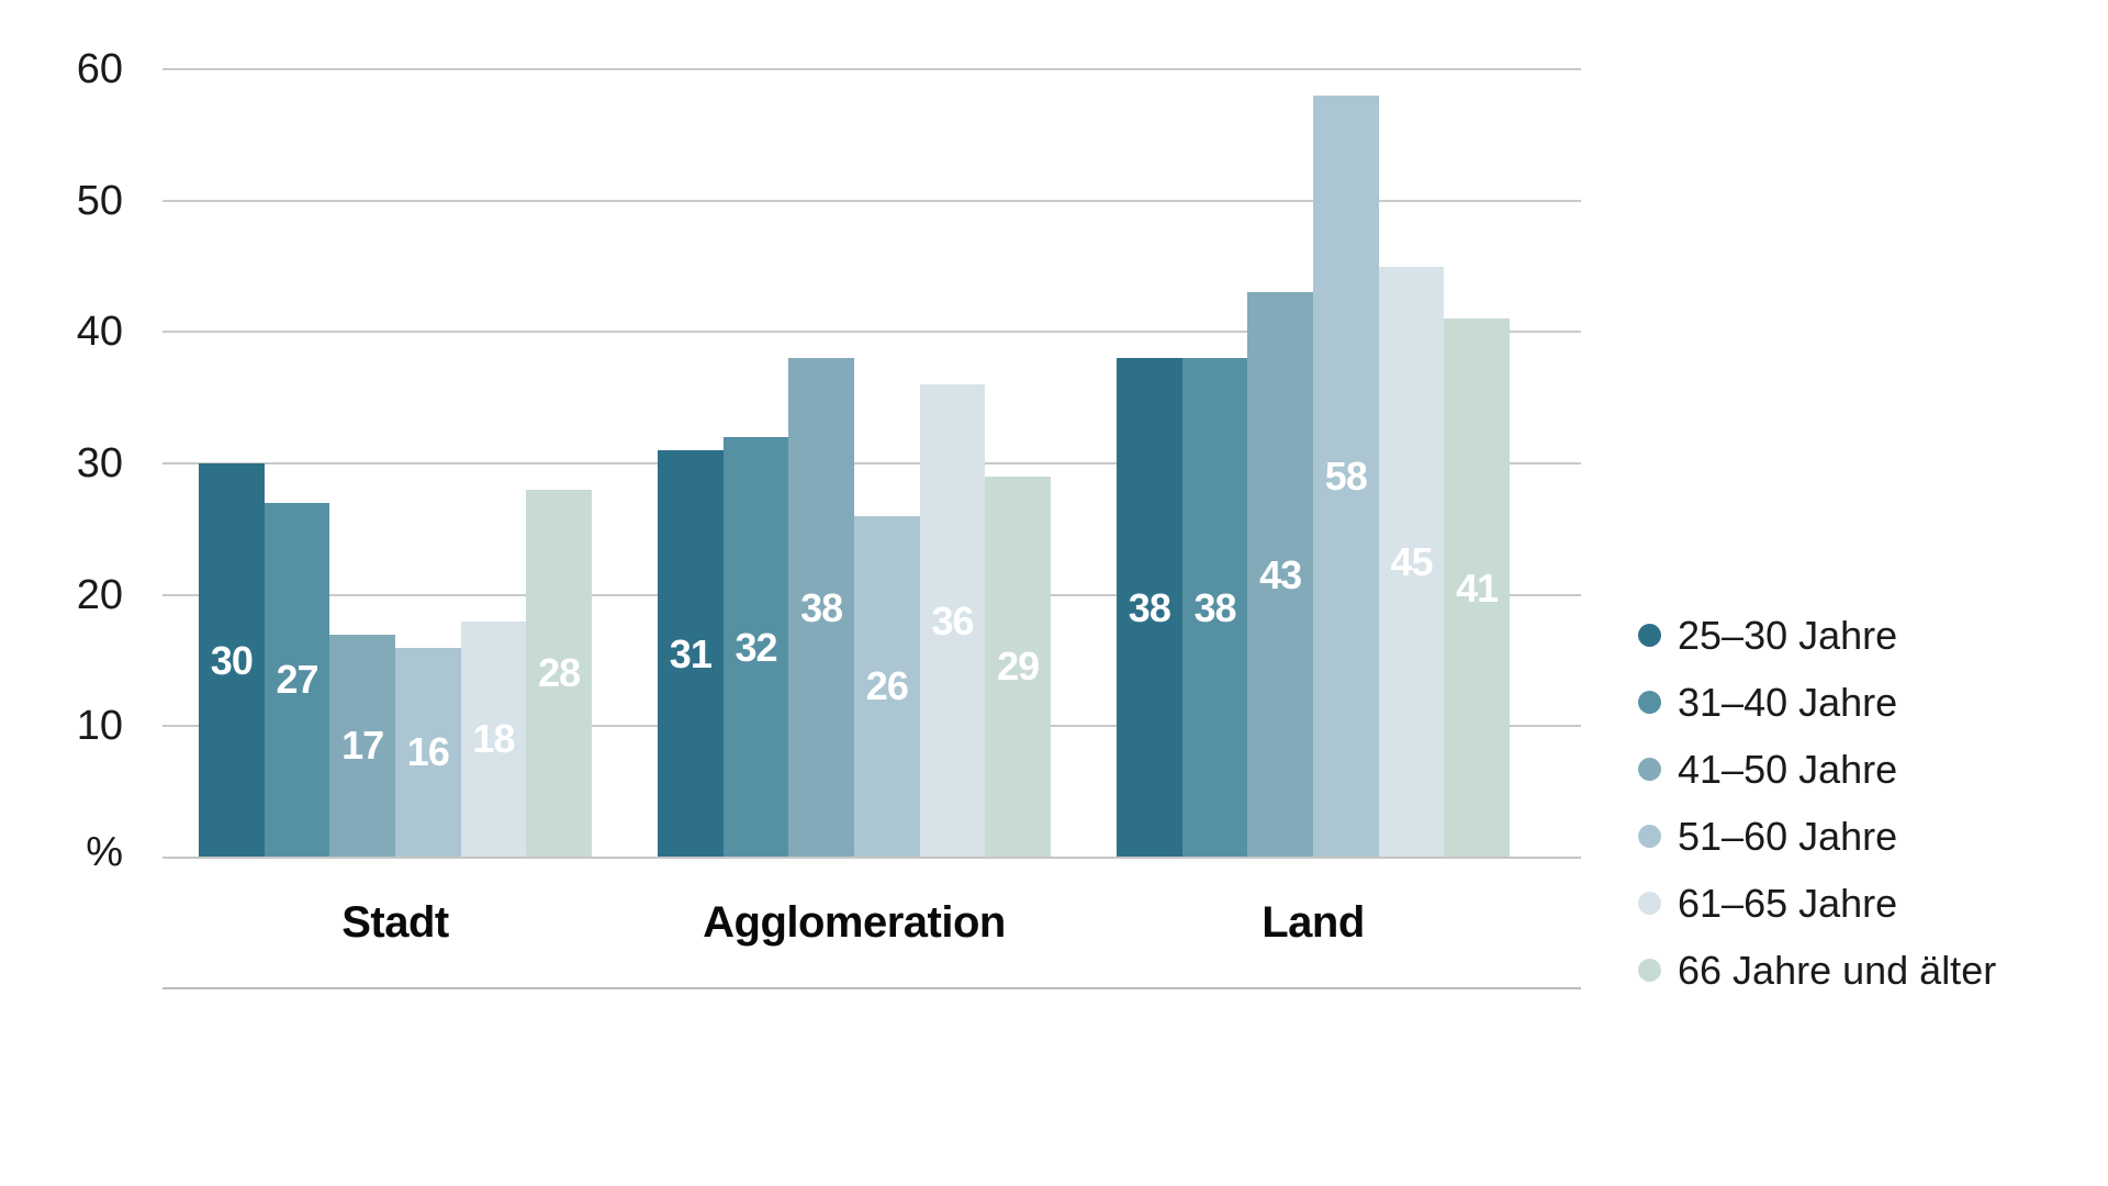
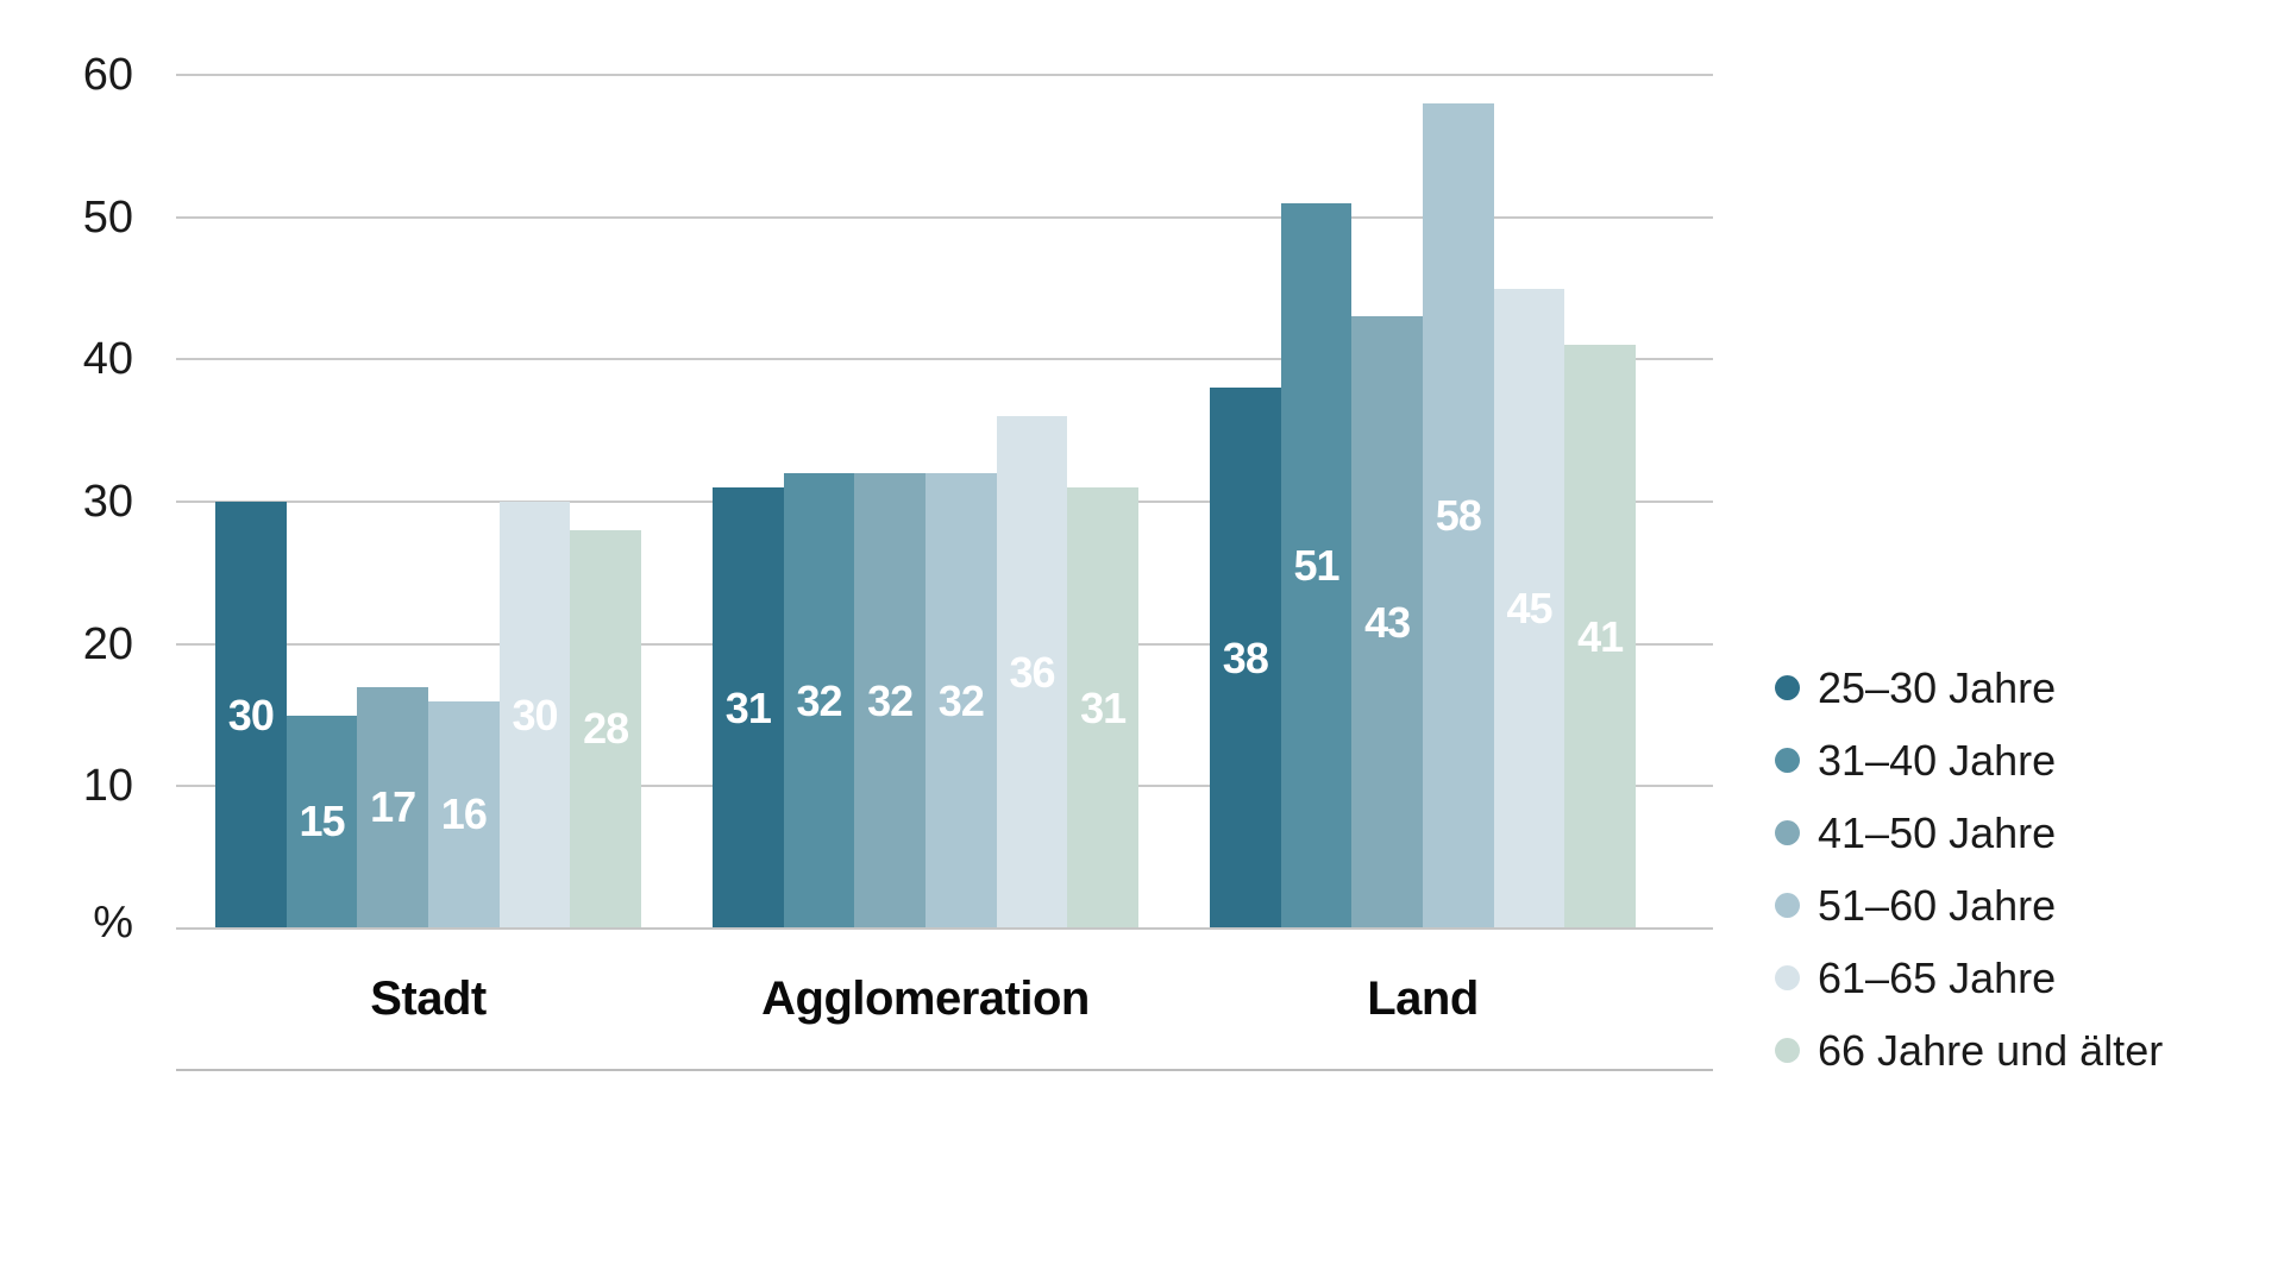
31–40 Jahre/Stadt: 27 -> 15
61–65 Jahre/Stadt: 18 -> 30
41–50 Jahre/Agglomeration: 38 -> 32
51–60 Jahre/Agglomeration: 26 -> 32
66 Jahre und älter/Agglomeration: 29 -> 31
31–40 Jahre/Land: 38 -> 51
